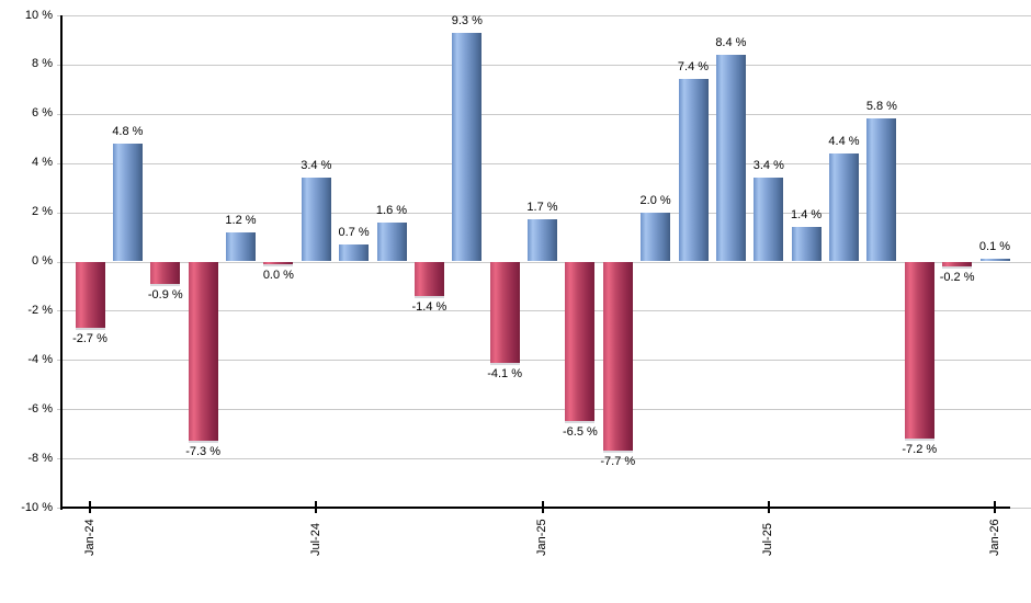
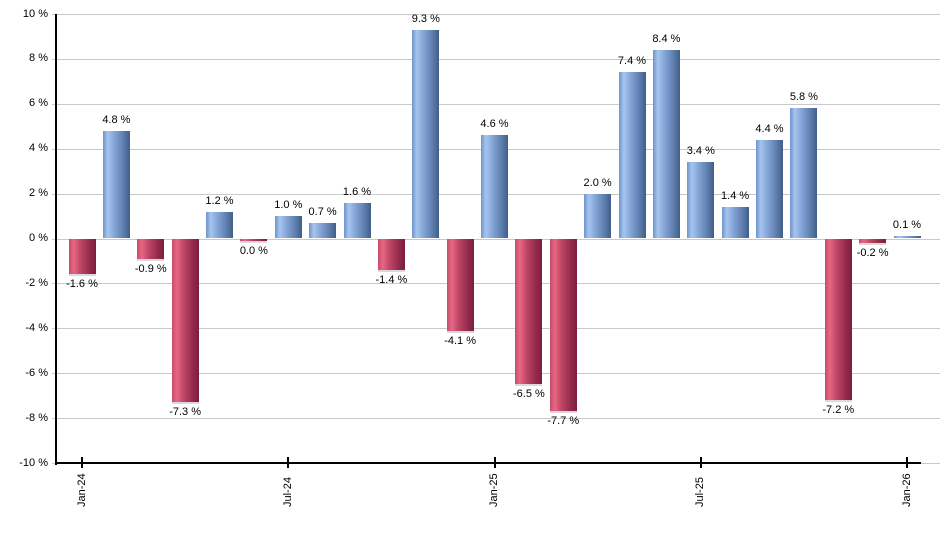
Jan-24: -2.7 -> -1.6
Jul-24: 3.4 -> 1.0
Jan-25: 1.7 -> 4.6
